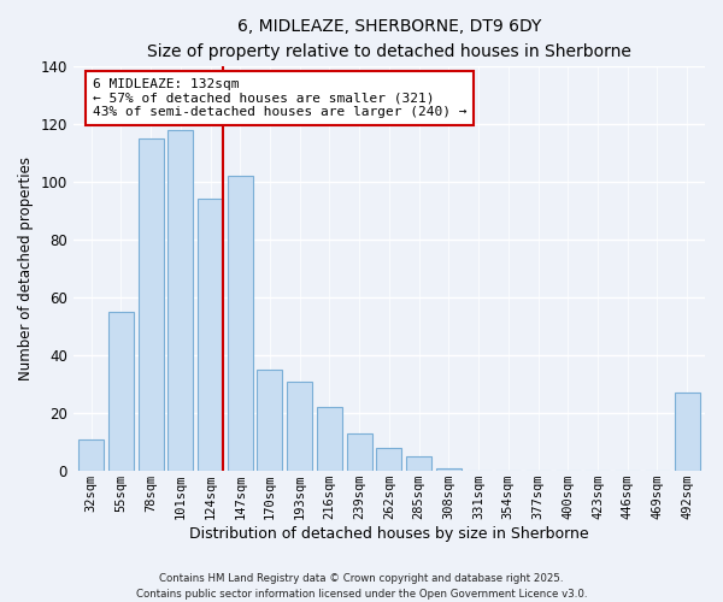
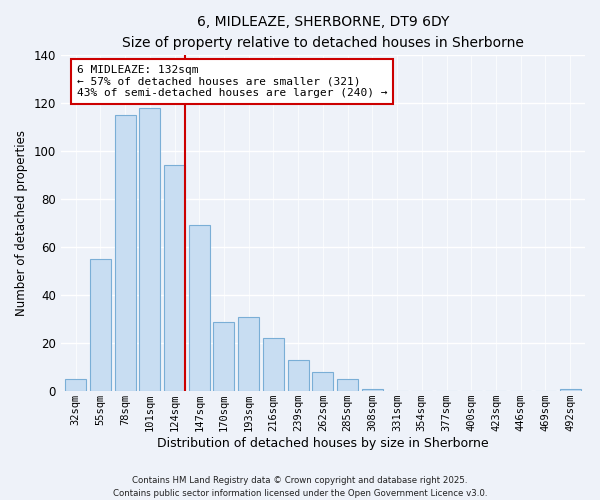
32sqm: 11 -> 5
147sqm: 102 -> 69
170sqm: 35 -> 29
492sqm: 27 -> 1
